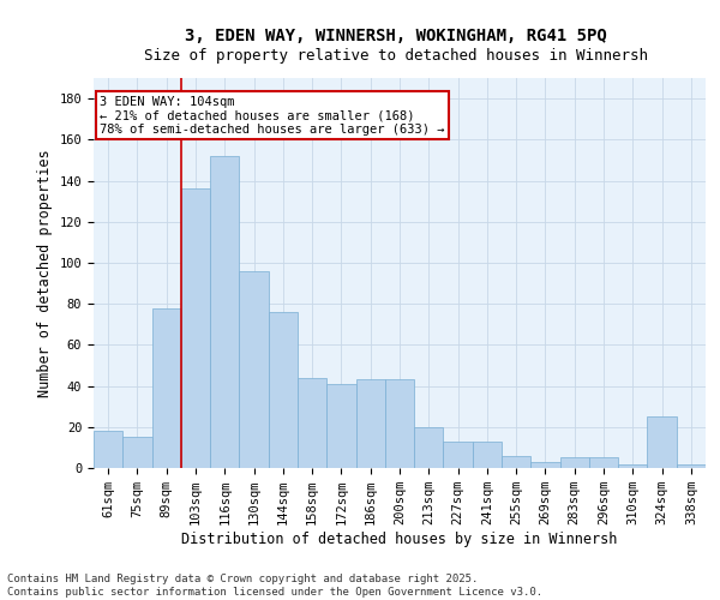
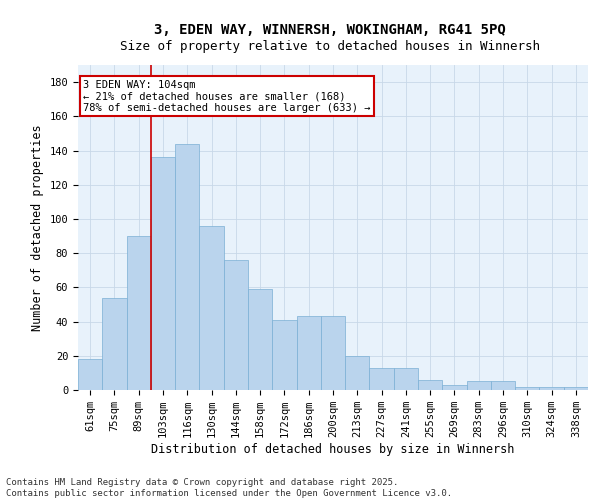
75sqm: 15 -> 54
89sqm: 78 -> 90
116sqm: 152 -> 144
158sqm: 44 -> 59
324sqm: 25 -> 2
